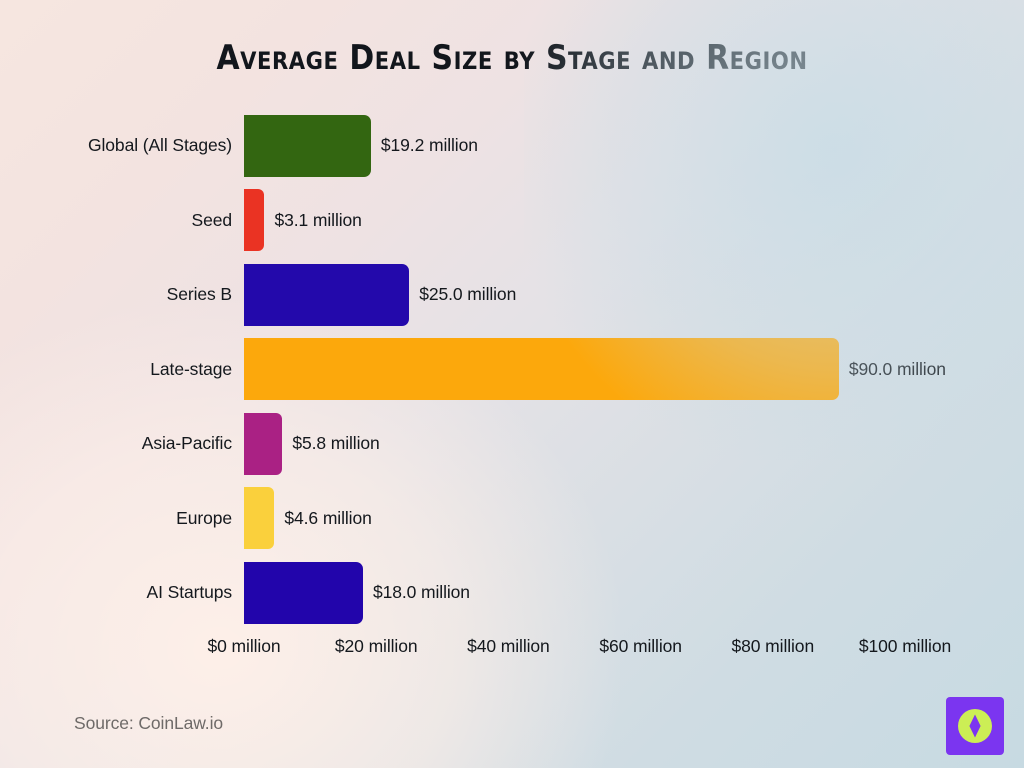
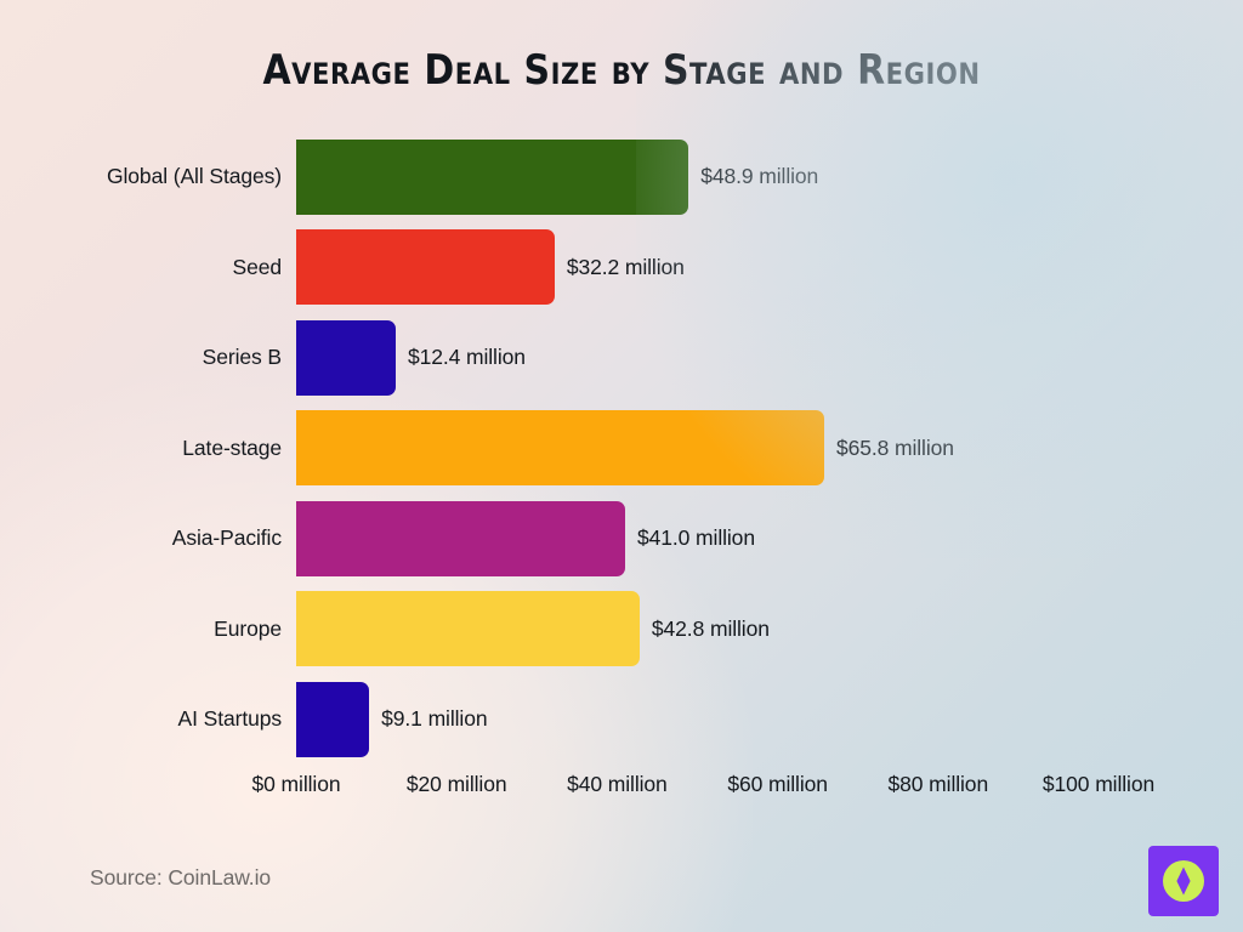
Global (All Stages): $19.2 -> $48.9
Seed: $3.1 -> $32.2
Series B: $25.0 -> $12.4
Late-stage: $90.0 -> $65.8
Asia-Pacific: $5.8 -> $41.0
Europe: $4.6 -> $42.8
AI Startups: $18.0 -> $9.1
